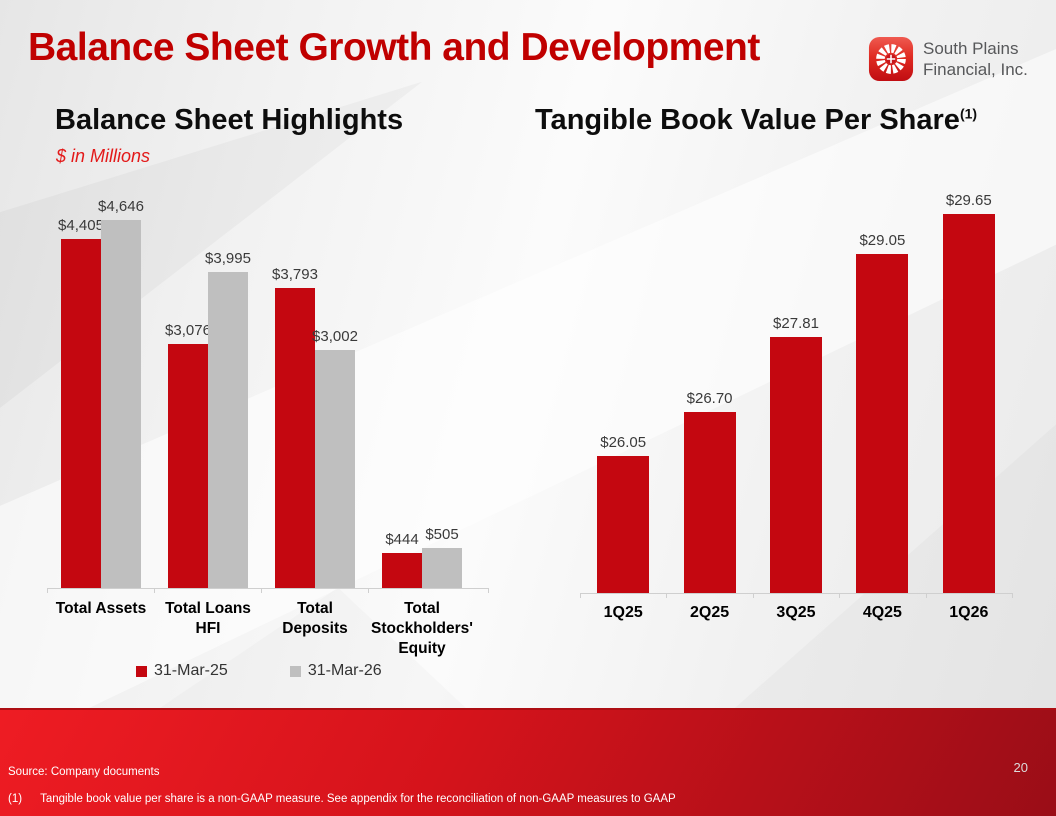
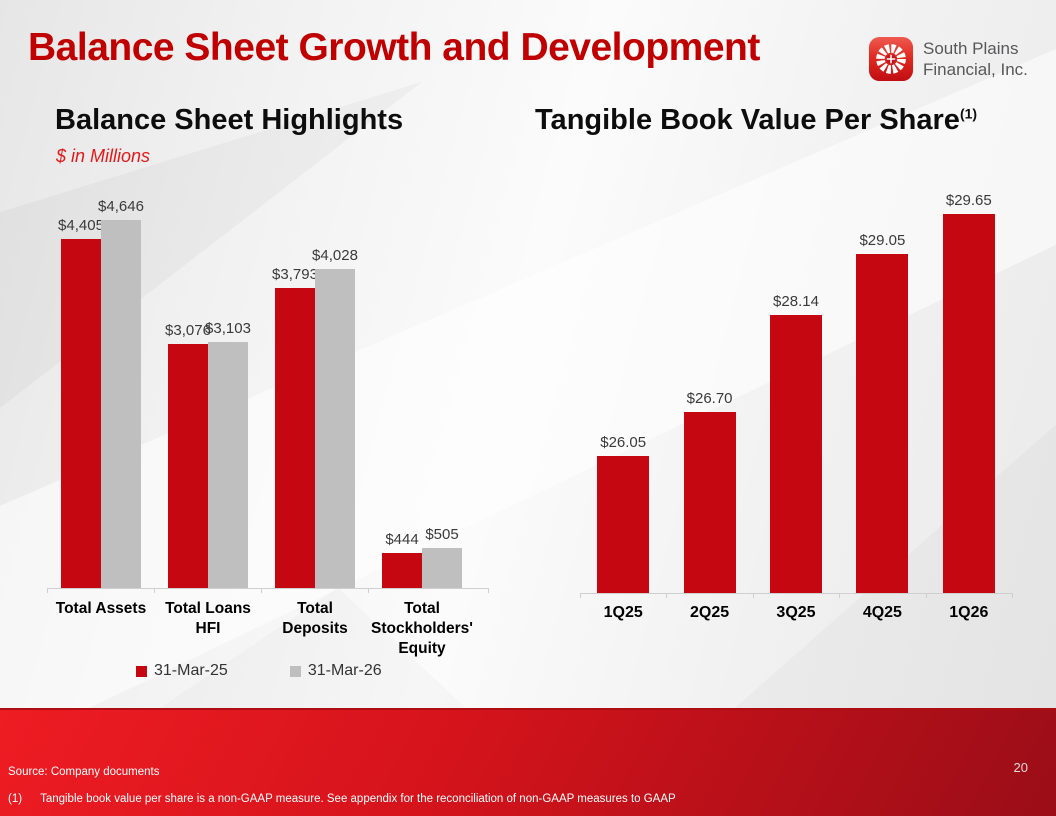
Balance Sheet Highlights/31-Mar-26/Total Loans HFI: $3,995 -> $3,103
Balance Sheet Highlights/31-Mar-26/Total Deposits: $3,002 -> $4,028
Tangible Book Value Per Share/3Q25: $27.81 -> $28.14
